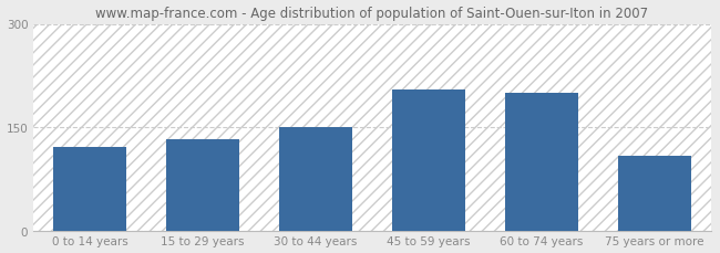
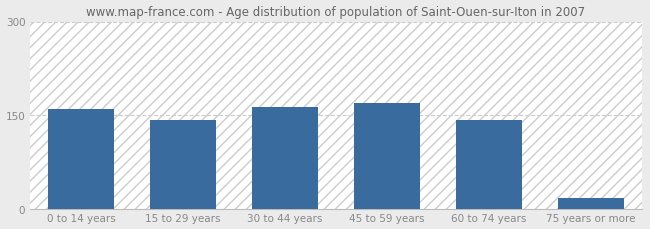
0 to 14 years: 122 -> 160
15 to 29 years: 132 -> 142
30 to 44 years: 150 -> 163
45 to 59 years: 204 -> 170
60 to 74 years: 200 -> 142
75 years or more: 108 -> 17
